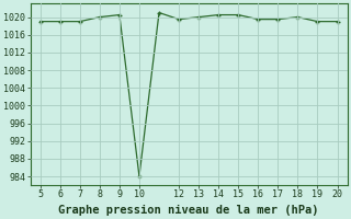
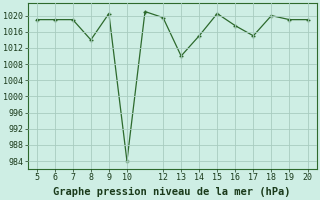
8: 1020.0 -> 1014.0
13: 1020.0 -> 1010.0
14: 1020.5 -> 1015.0
16: 1019.5 -> 1017.5
17: 1019.5 -> 1015.0
